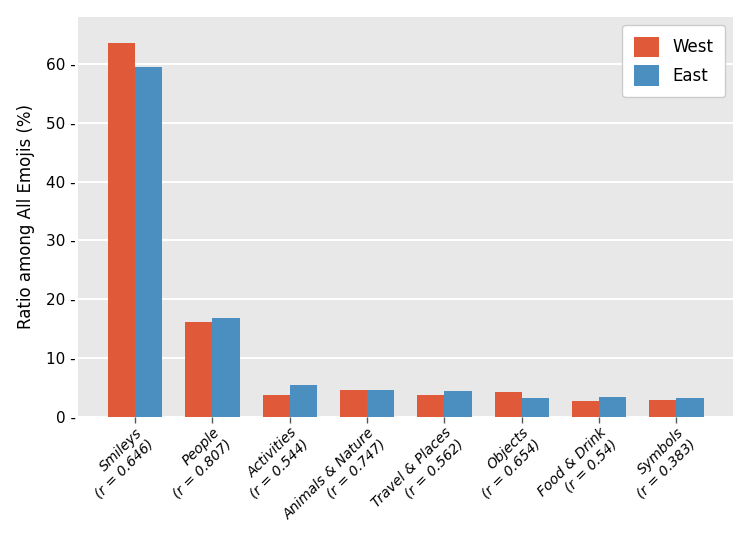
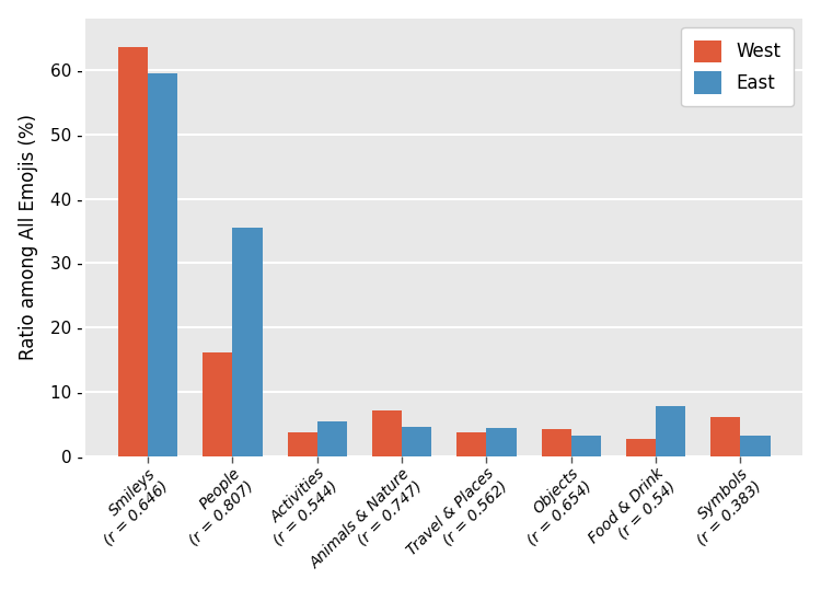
East/People (r = 0.807): 16.8 - -> 35.6 -
West/Animals & Nature (r = 0.747): 4.6 - -> 7.2 -
East/Food & Drink (r = 0.54): 3.5 - -> 7.8 -
West/Symbols (r = 0.383): 3.0 - -> 6.2 -
